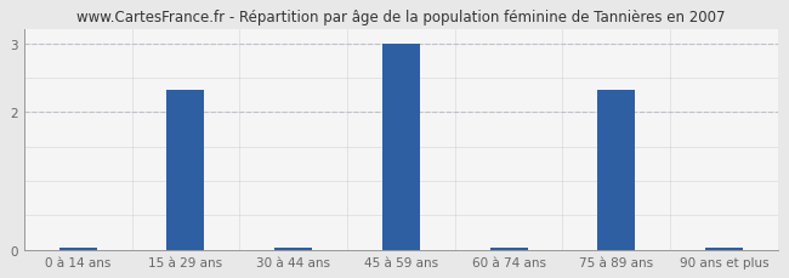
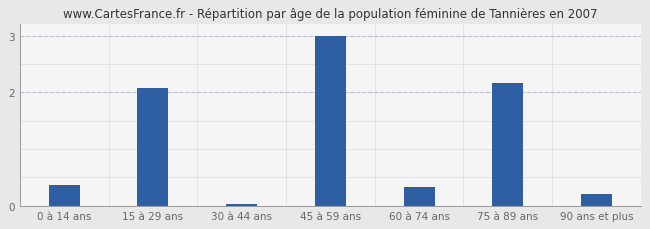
0 à 14 ans: 0.03 -> 0.36
15 à 29 ans: 2.33 -> 2.08
60 à 74 ans: 0.03 -> 0.34
75 à 89 ans: 2.33 -> 2.16
90 ans et plus: 0.03 -> 0.20
